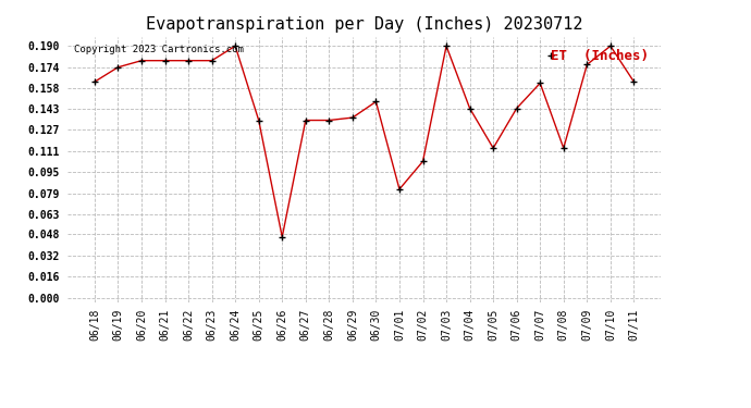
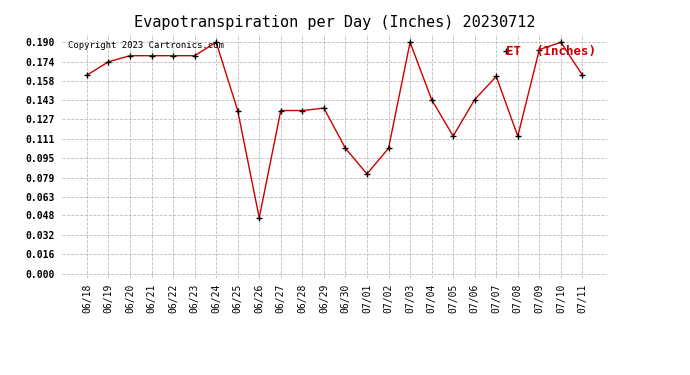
06/30: 0.148 -> 0.103
07/09: 0.176 -> 0.184
